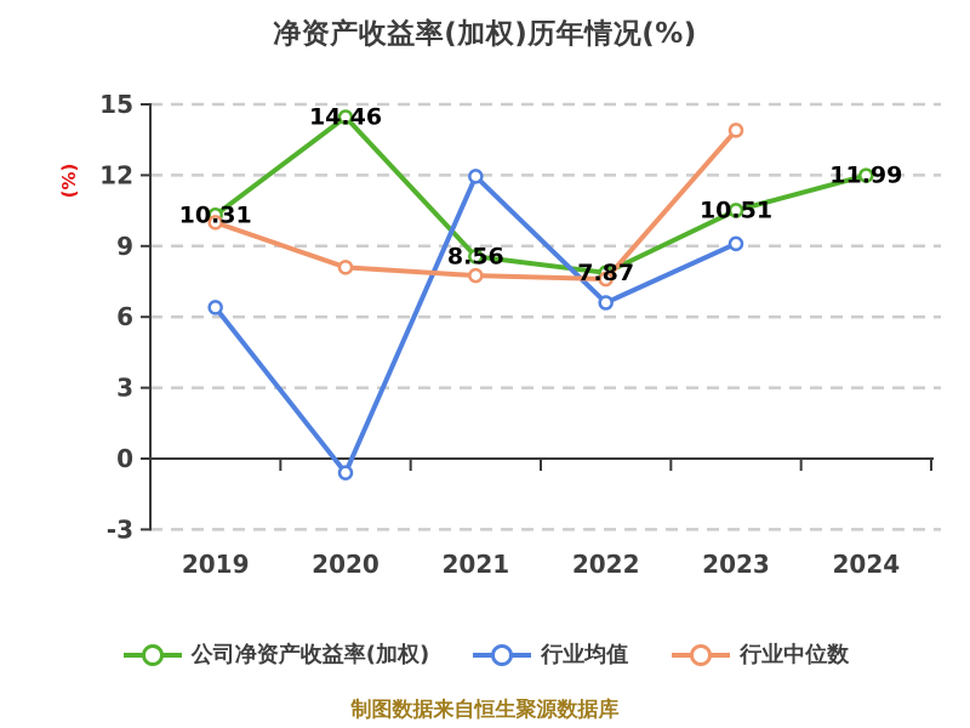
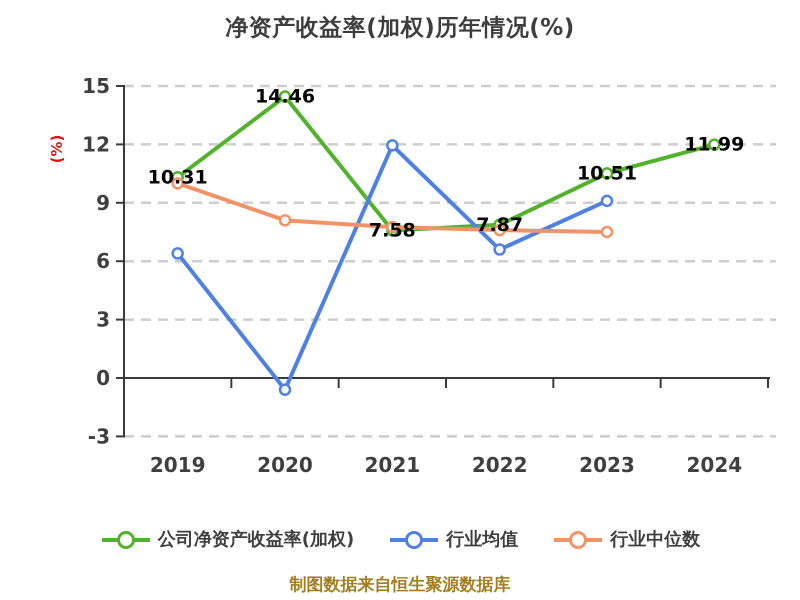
公司净资产收益率(加权)/2021: 8.56 -> 7.58
行业中位数/2023: 13.9 -> 7.5
